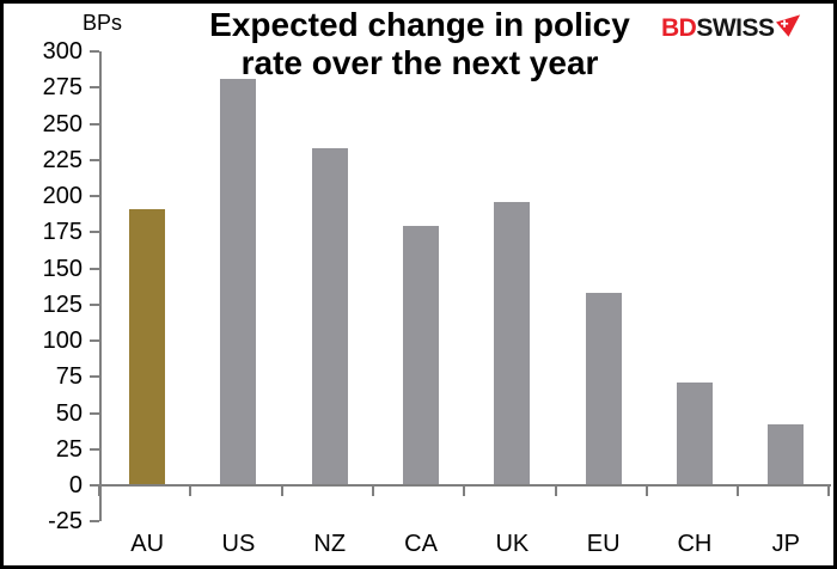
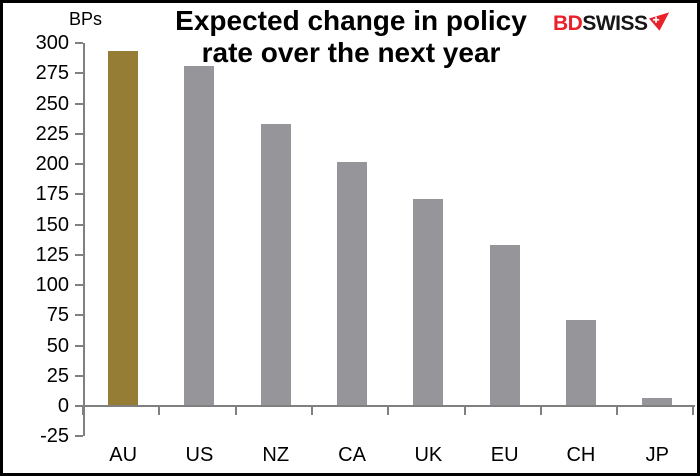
AU: 191 -> 293
CA: 179 -> 202
UK: 196 -> 171
JP: 42 -> 7
